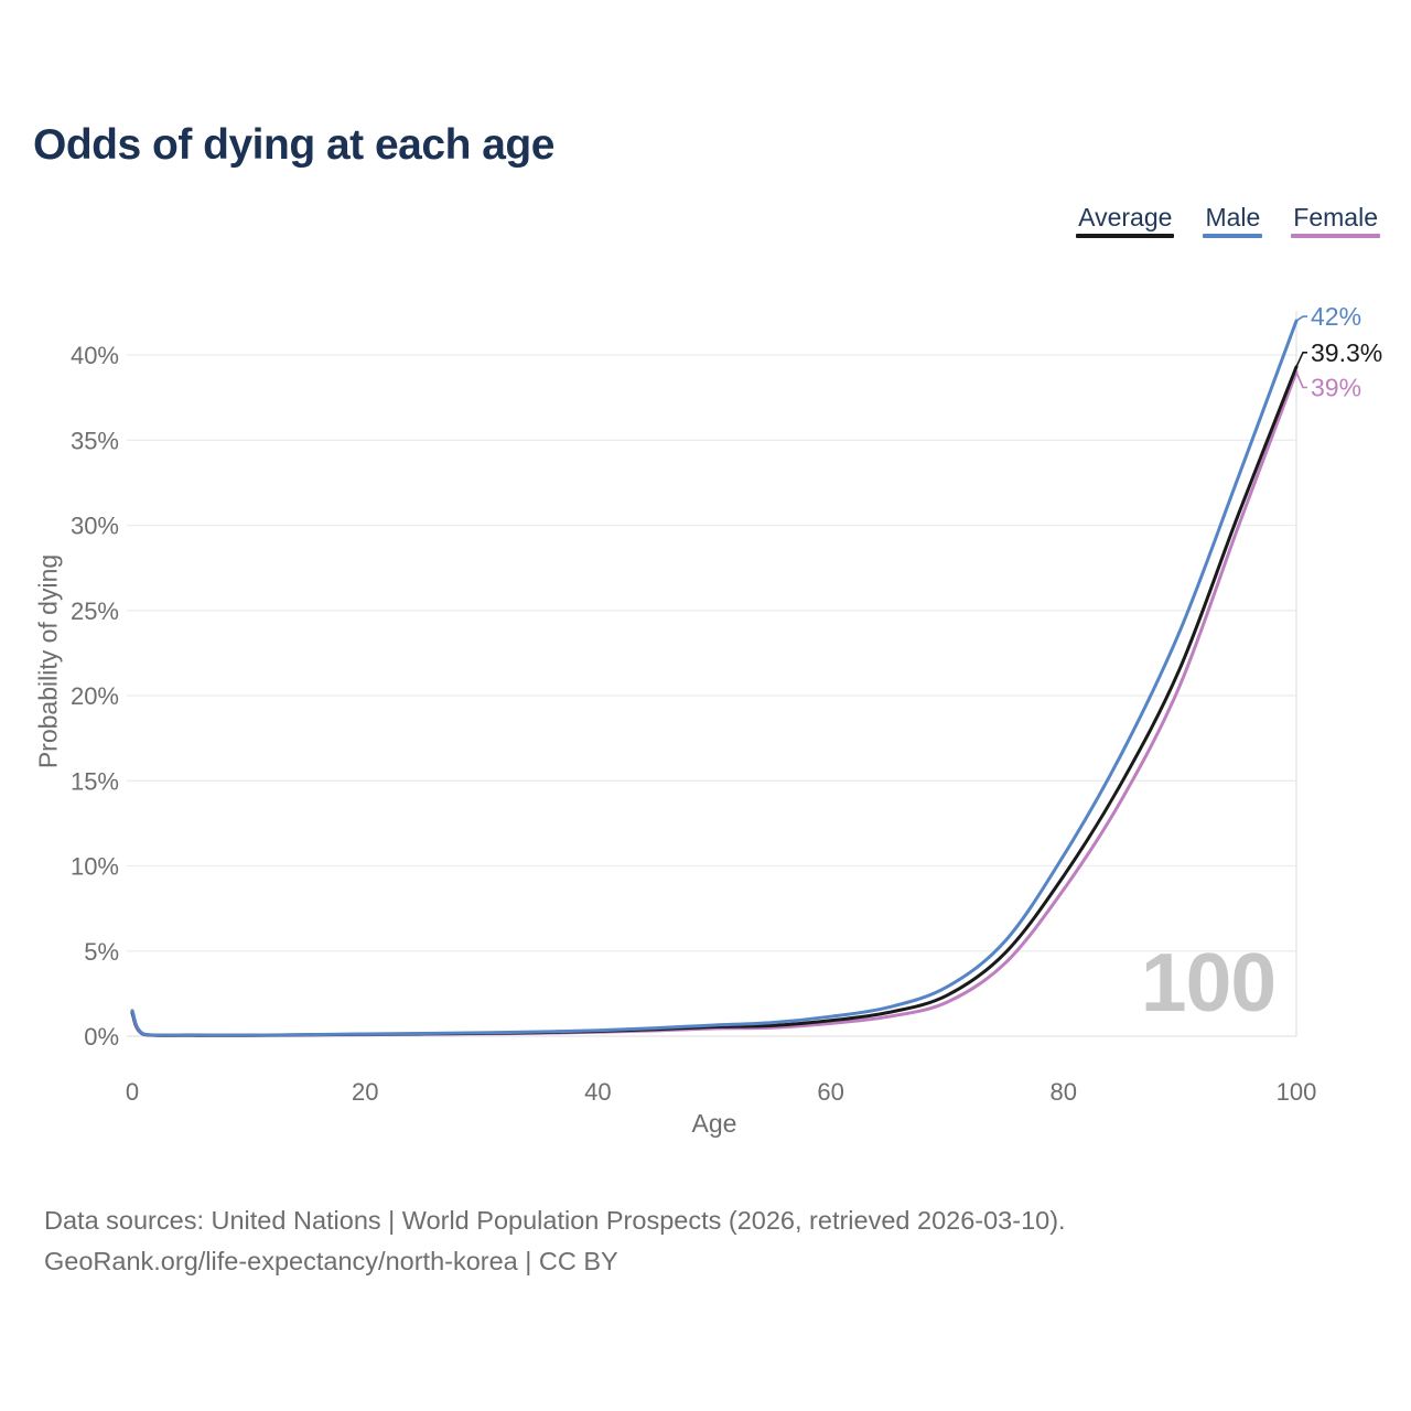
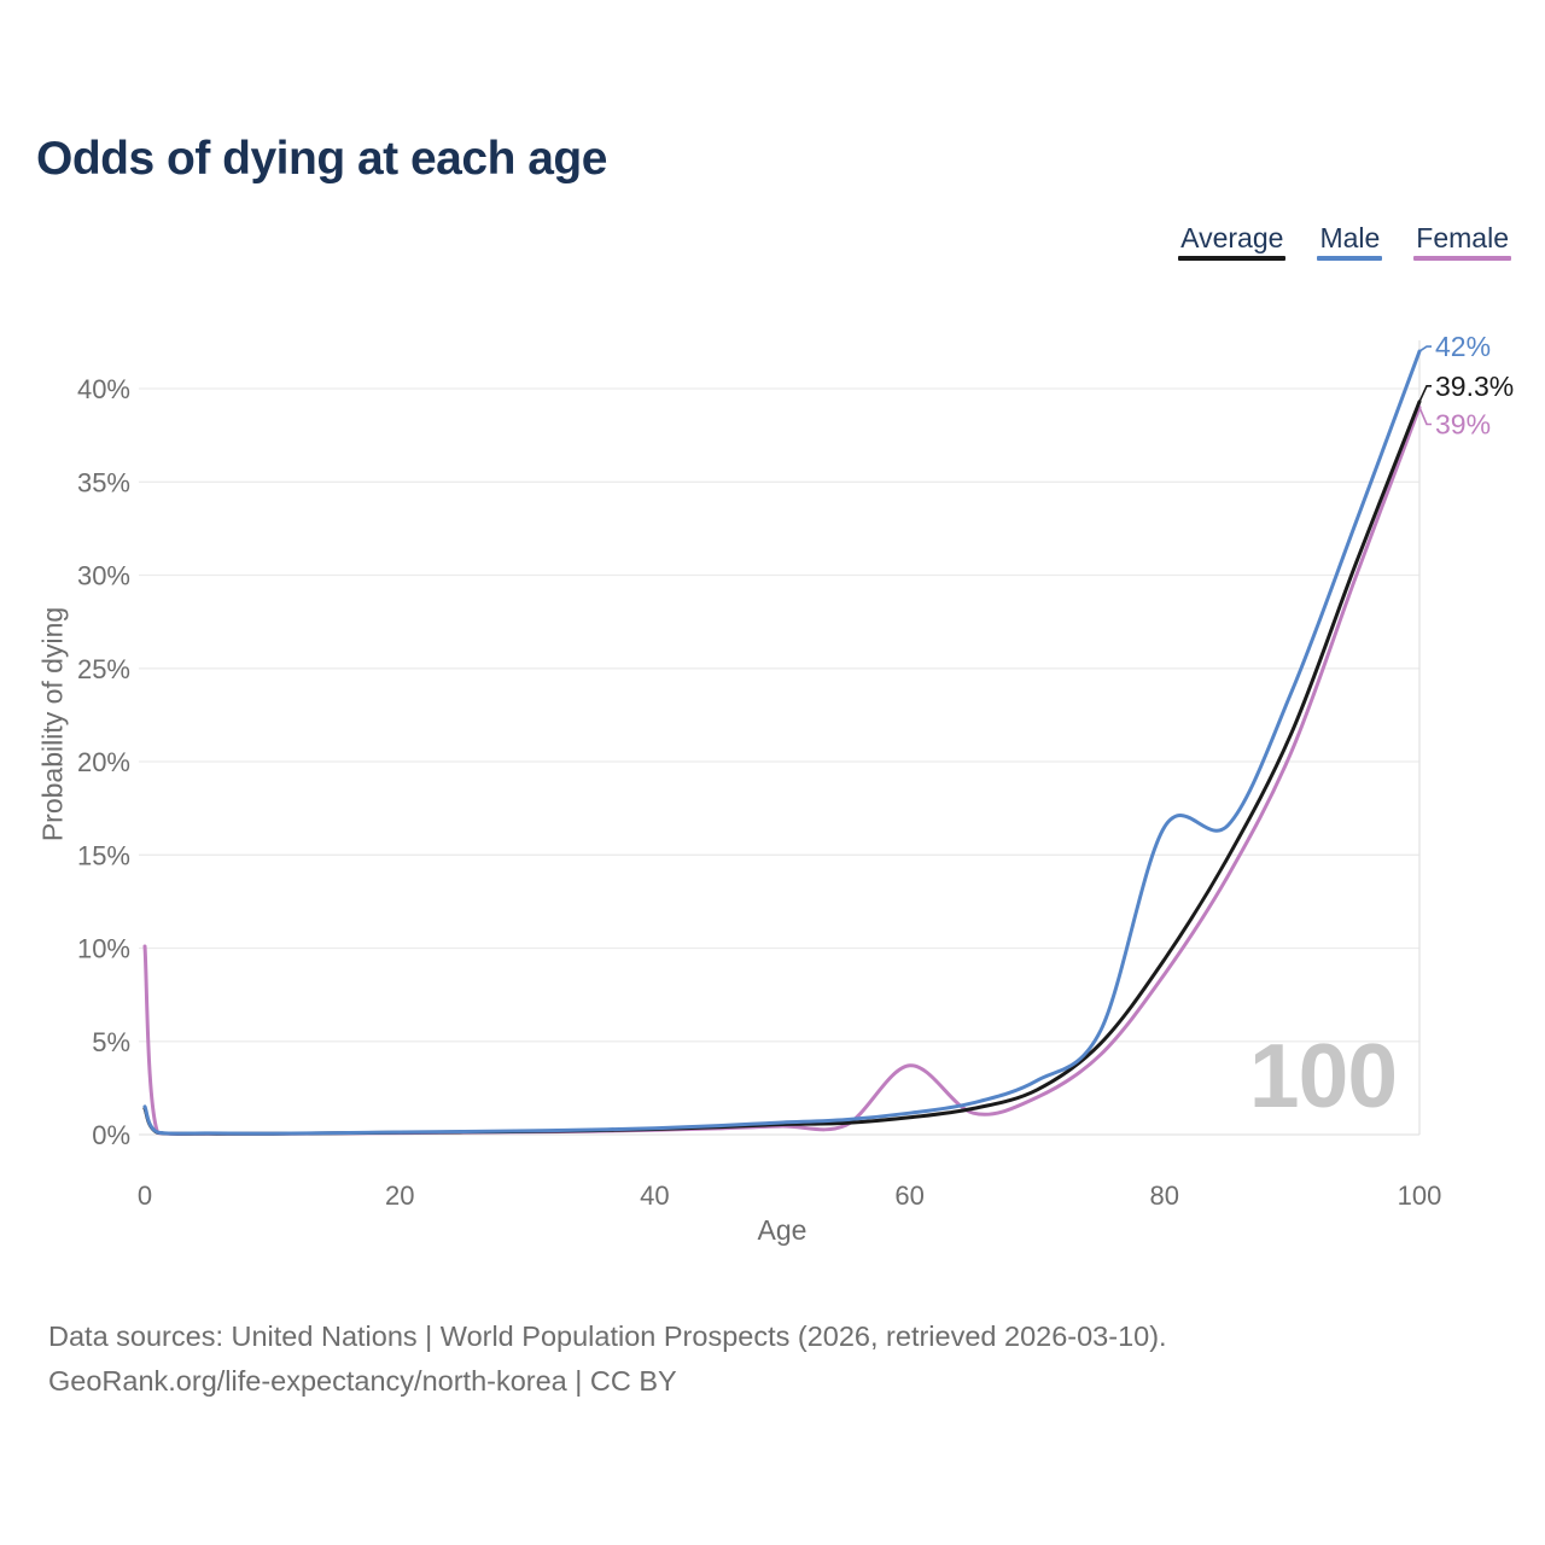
Female/0: 1.3% -> 10.1%
Female/60: 0.8% -> 3.7%
Male/80: 10.6% -> 16.5%
